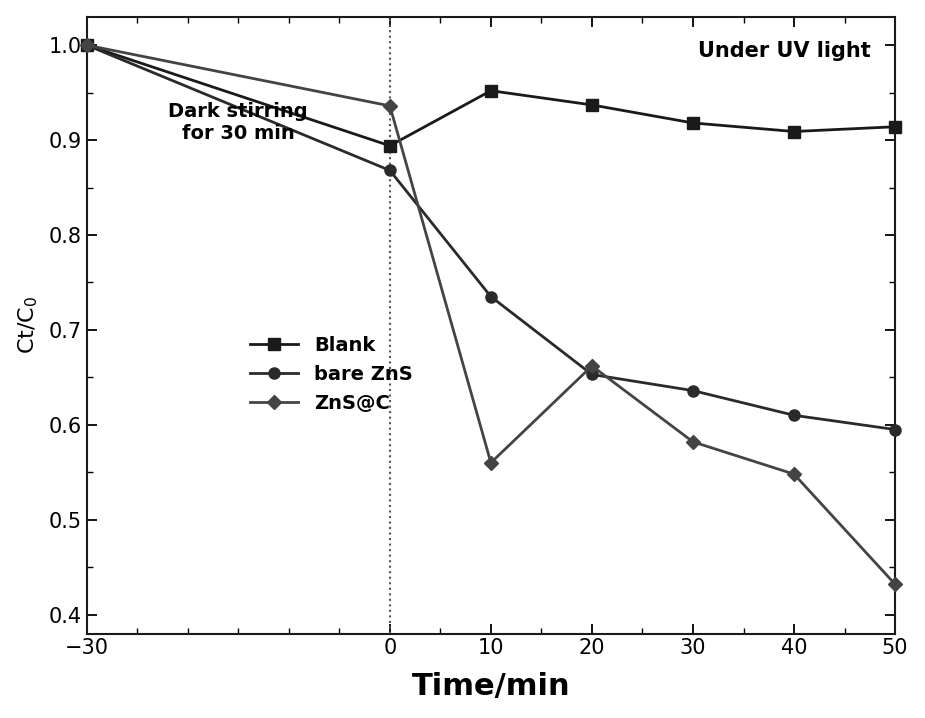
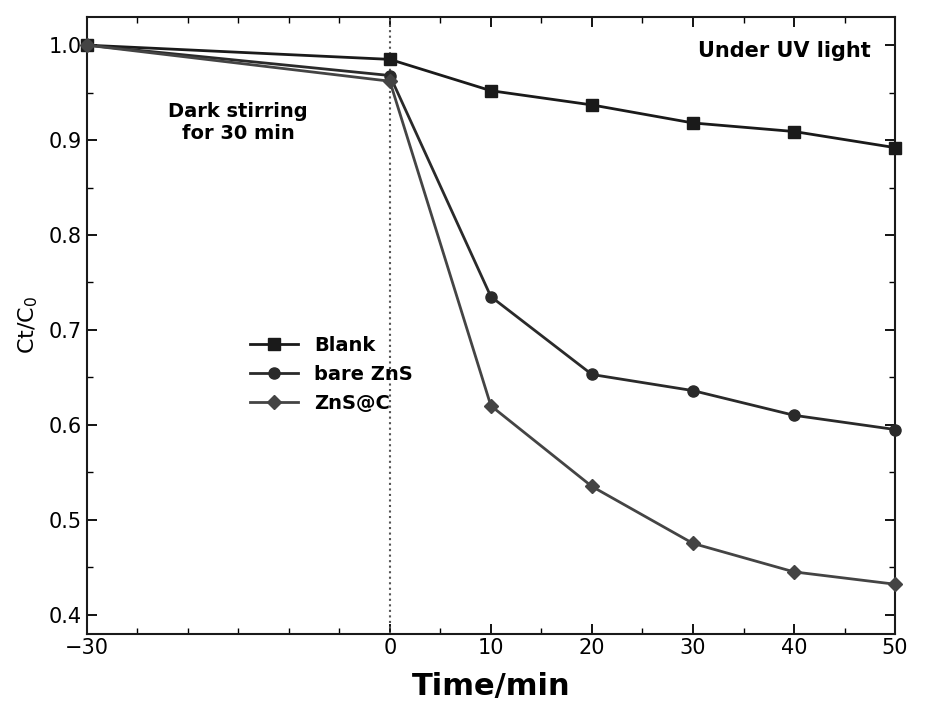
Blank/0: 0.894 -> 0.985
bare ZnS/0: 0.868 -> 0.968
ZnS@C/0: 0.936 -> 0.962
ZnS@C/10: 0.560 -> 0.620
ZnS@C/20: 0.662 -> 0.535
ZnS@C/30: 0.582 -> 0.475
ZnS@C/40: 0.548 -> 0.445
Blank/50: 0.914 -> 0.892
